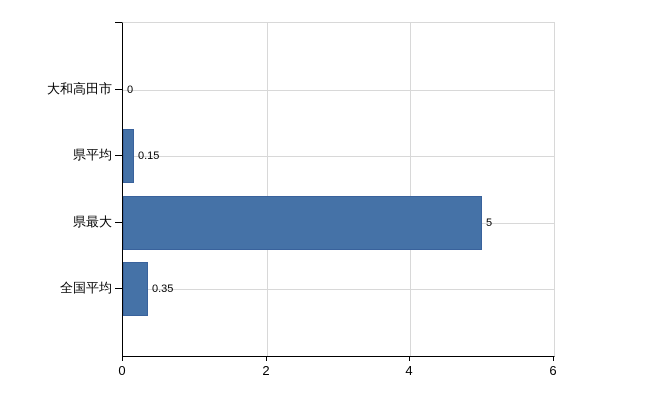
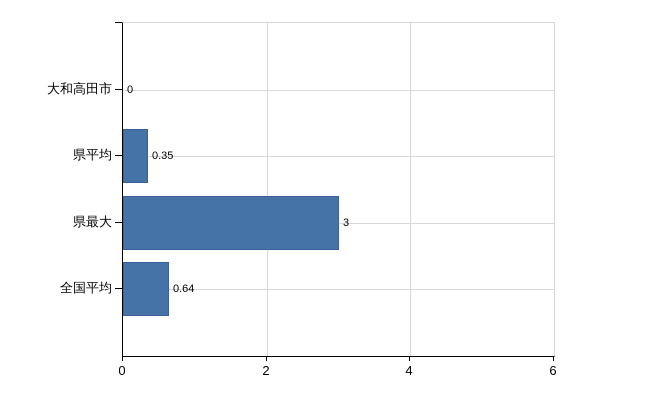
県平均: 0.15 -> 0.35
県最大: 5 -> 3
全国平均: 0.35 -> 0.64
